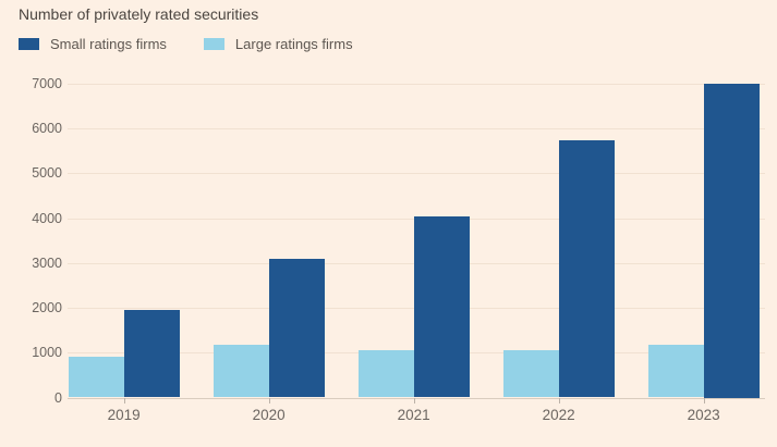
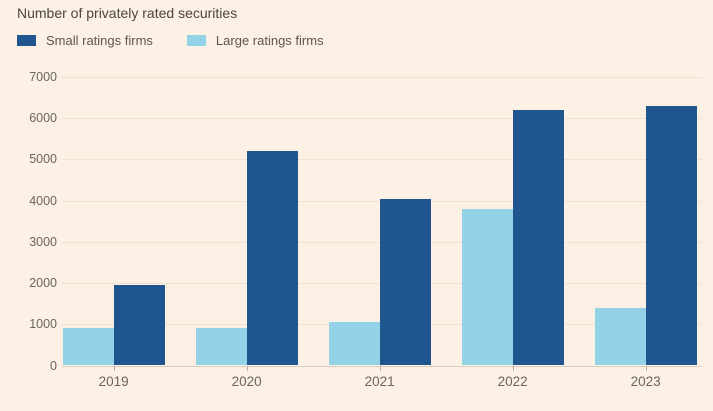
Small ratings firms/2020: 3100 -> 5200
Large ratings firms/2020: 1200 -> 900
Small ratings firms/2022: 5700 -> 6200
Large ratings firms/2022: 1100 -> 3800
Small ratings firms/2023: 7000 -> 6300
Large ratings firms/2023: 1200 -> 1400
